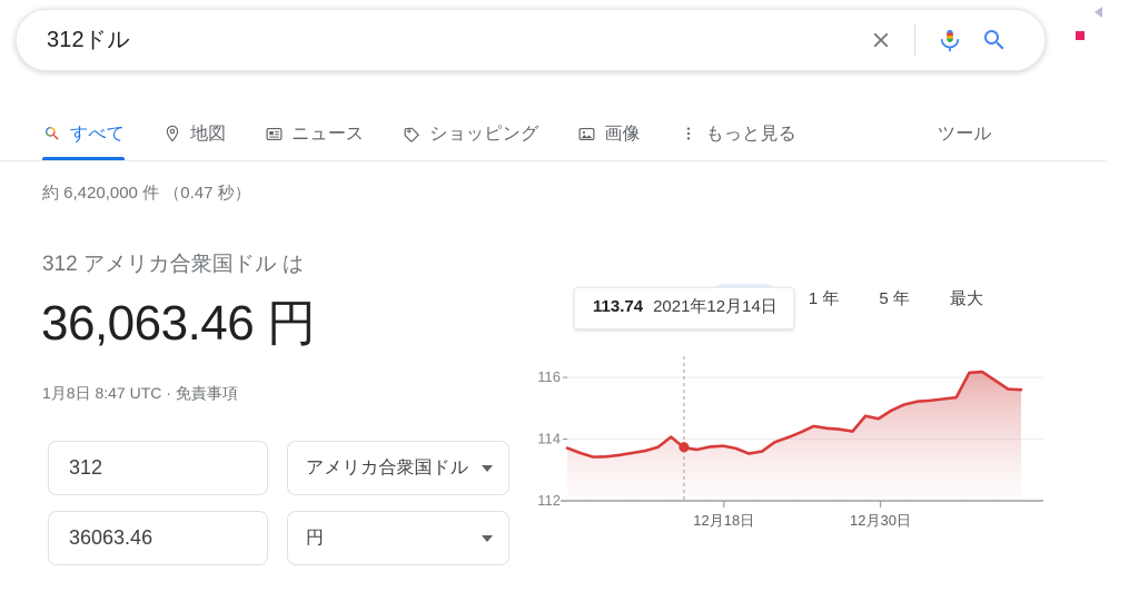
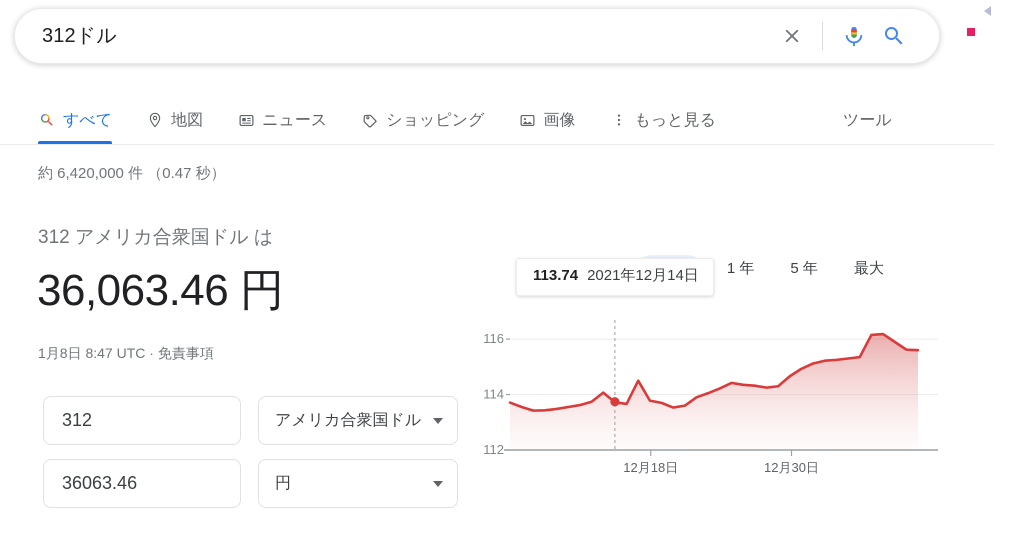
12月18日: 113.8 -> 114.5
12月30日: 114.8 -> 114.3
